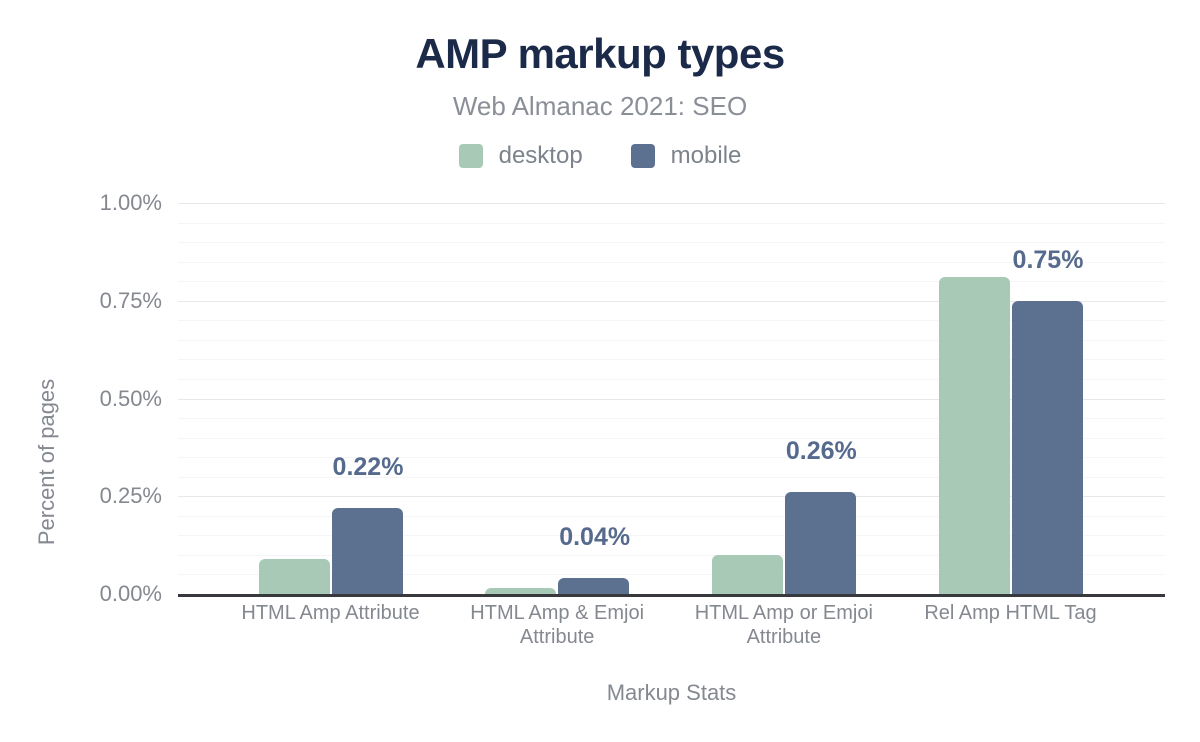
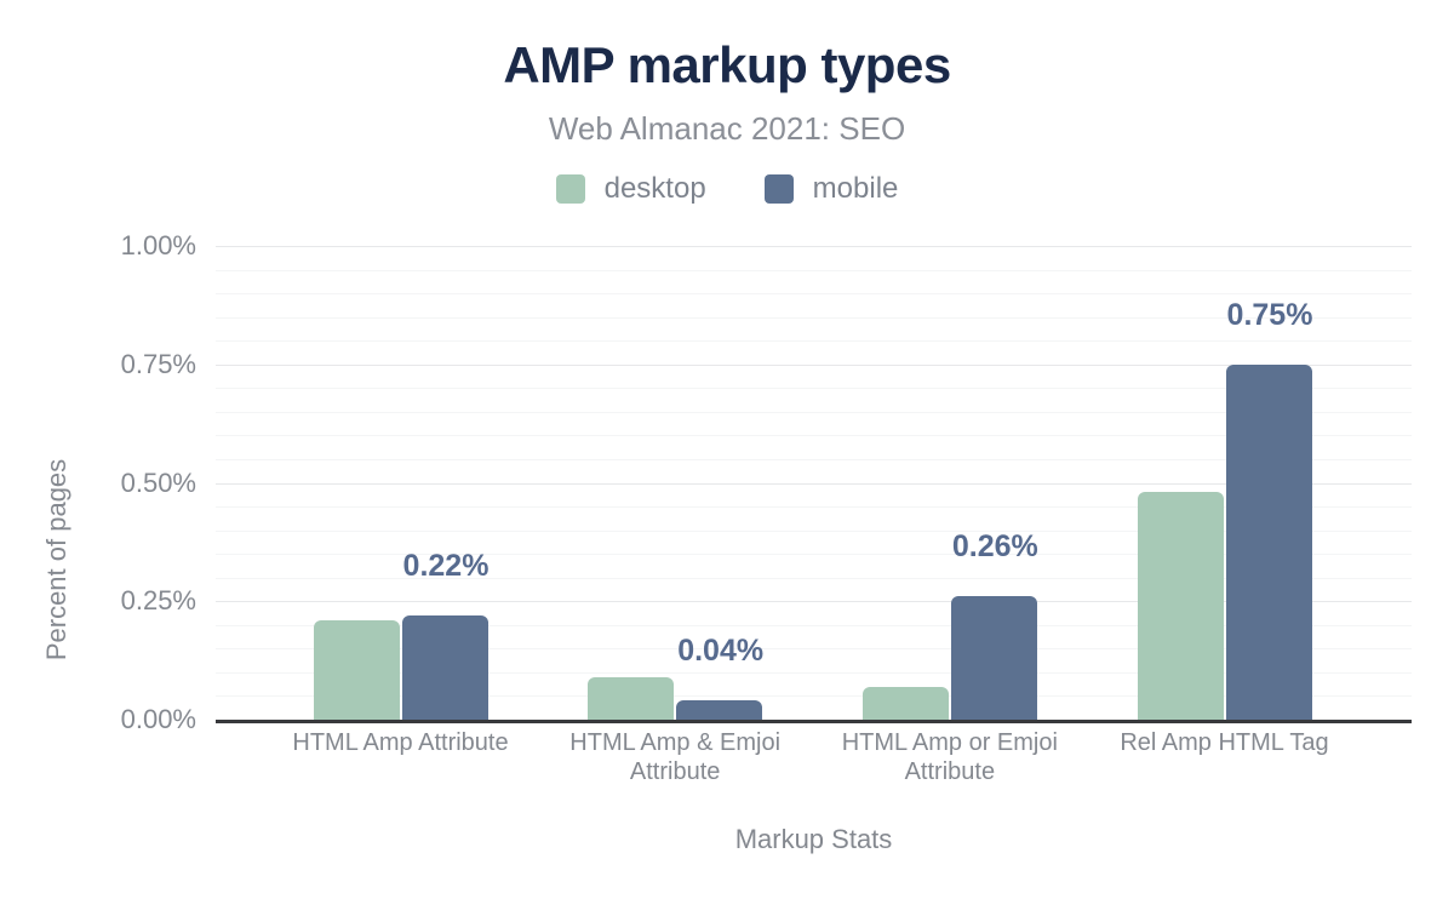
desktop/HTML Amp Attribute: 0.09% -> 0.21%
desktop/HTML Amp & Emjoi Attribute: 0.01% -> 0.09%
desktop/HTML Amp or Emjoi Attribute: 0.10% -> 0.07%
desktop/Rel Amp HTML Tag: 0.81% -> 0.48%
